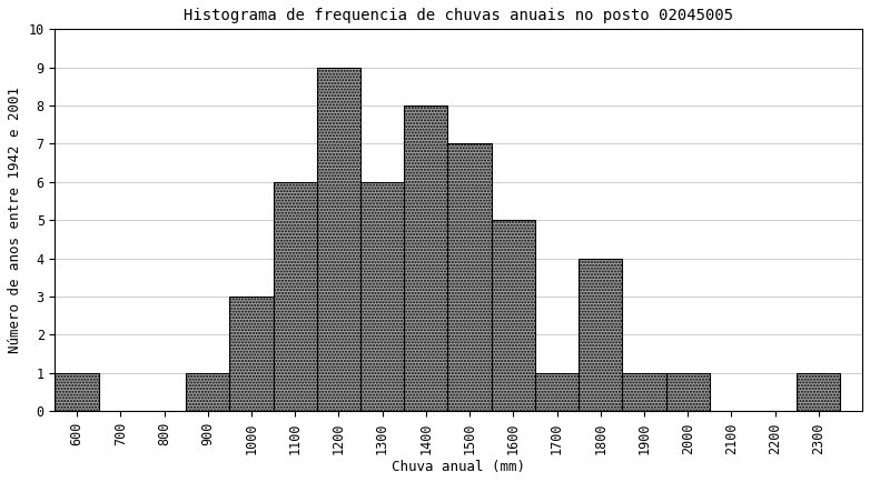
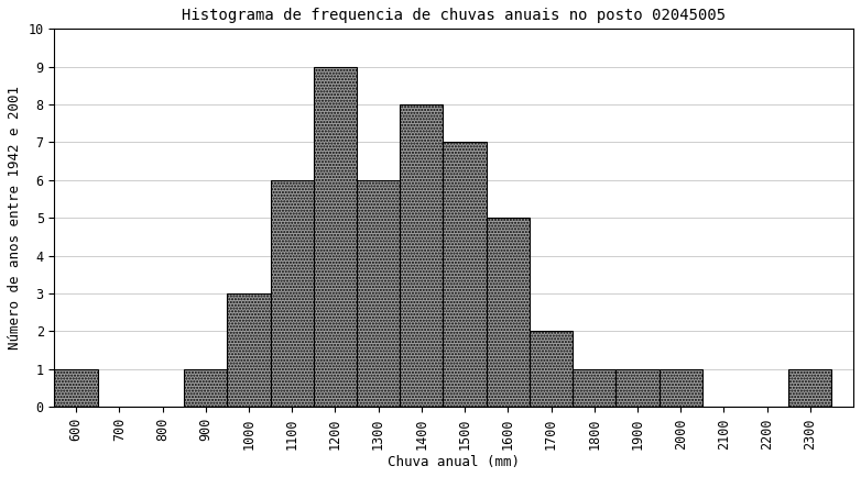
1700: 1 -> 2
1800: 4 -> 1
